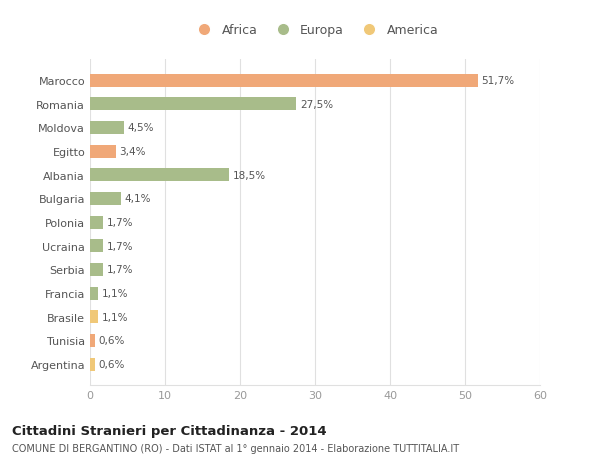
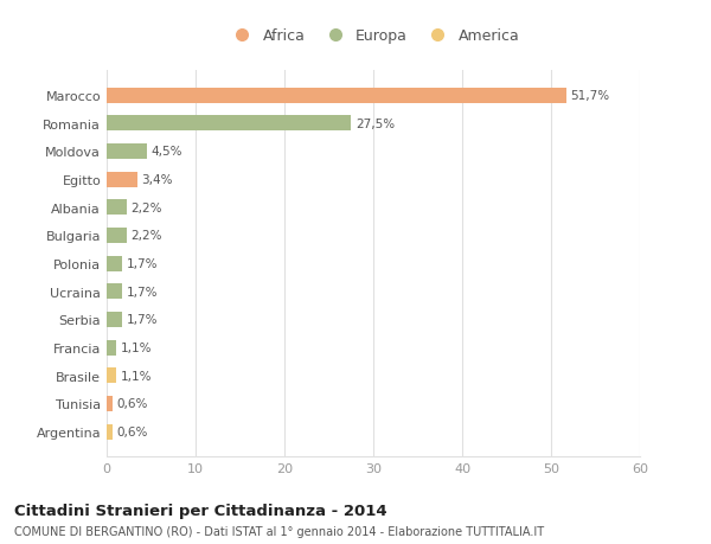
Albania: 18,5% -> 2,2%
Bulgaria: 4,1% -> 2,2%
